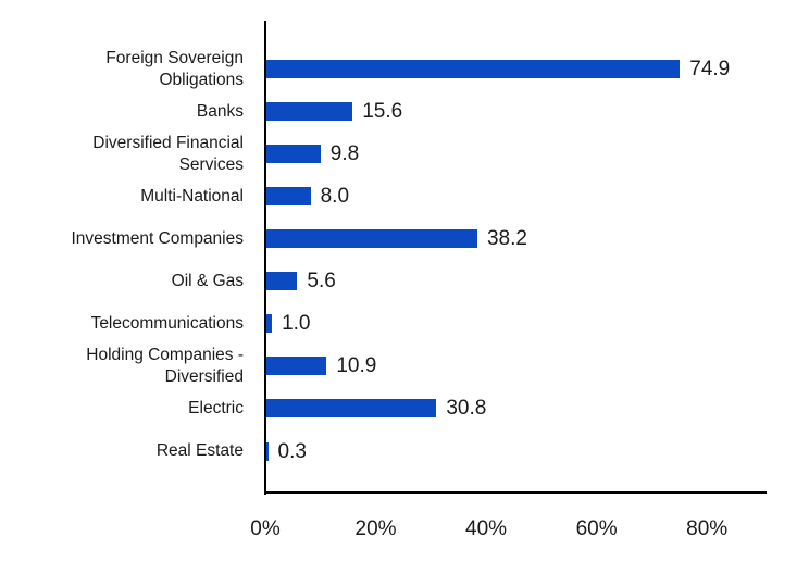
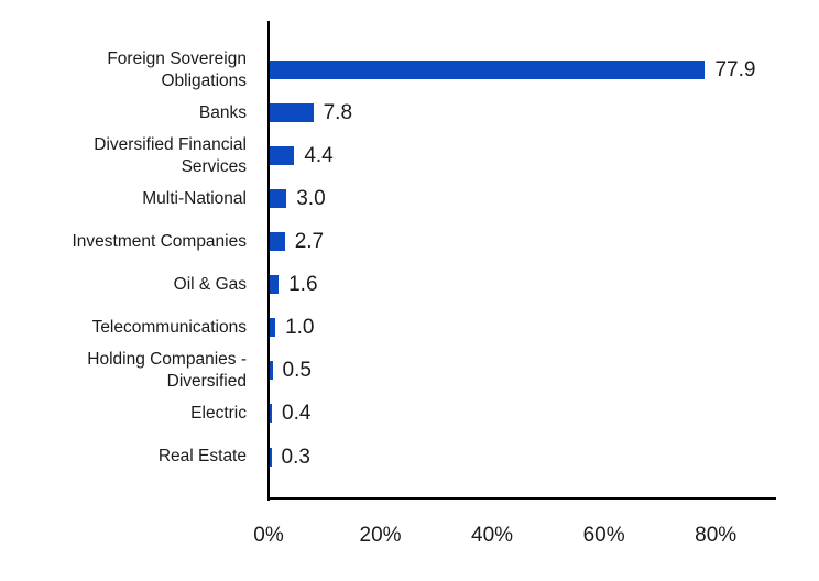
Foreign Sovereign Obligations: 74.9 -> 77.9
Banks: 15.6 -> 7.8
Diversified Financial Services: 9.8 -> 4.4
Multi-National: 8.0 -> 3.0
Investment Companies: 38.2 -> 2.7
Oil & Gas: 5.6 -> 1.6
Holding Companies - Diversified: 10.9 -> 0.5
Electric: 30.8 -> 0.4
